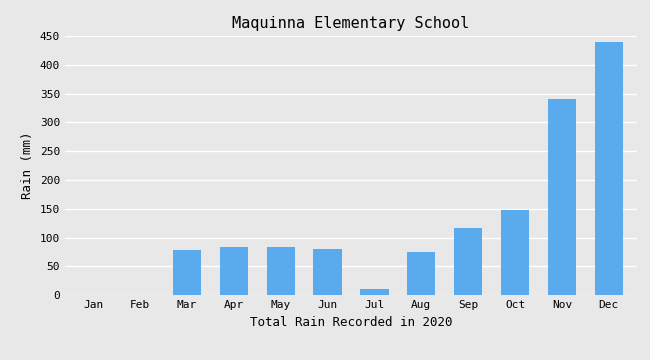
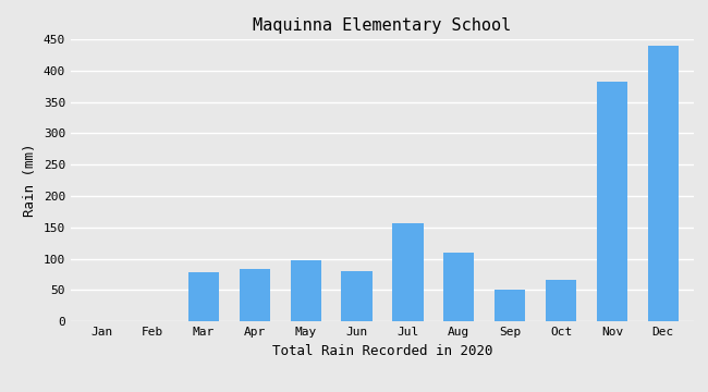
May: 84 -> 98
Jul: 10 -> 156
Aug: 75 -> 110
Sep: 117 -> 50
Oct: 148 -> 66
Nov: 340 -> 382
